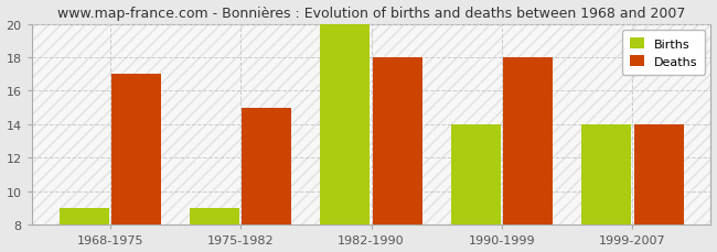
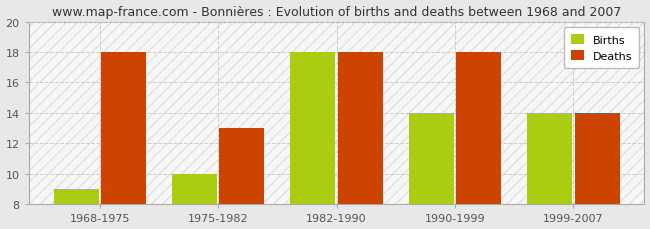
Deaths/1968-1975: 17 -> 18
Births/1975-1982: 9 -> 10
Deaths/1975-1982: 15 -> 13
Births/1982-1990: 20 -> 18
